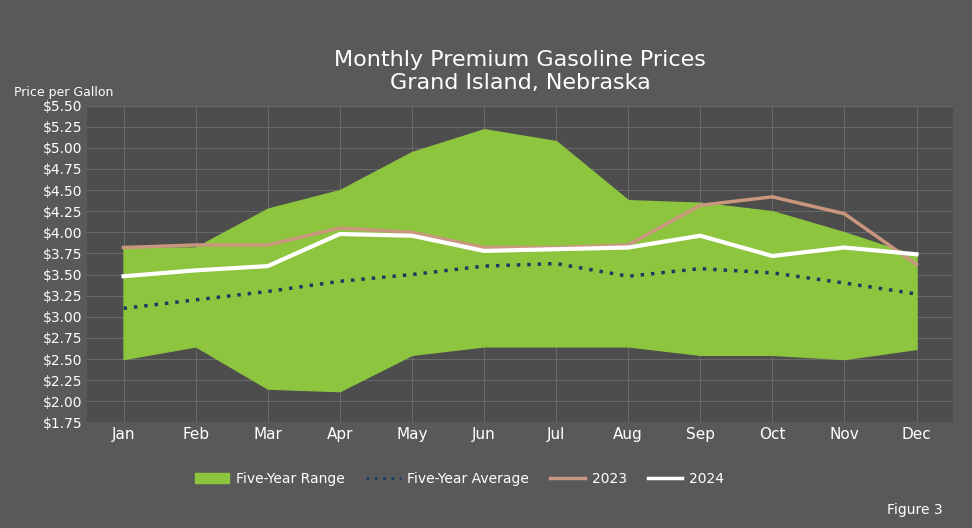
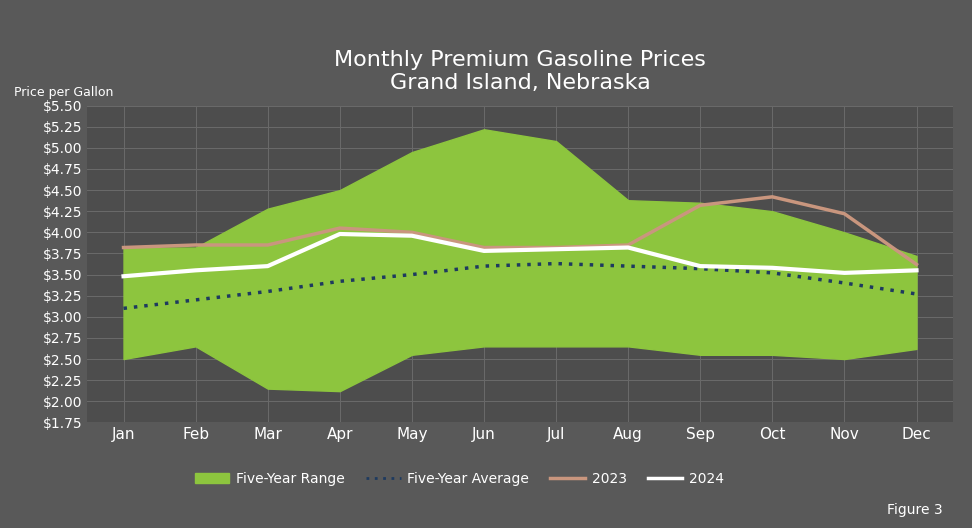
Five-Year Average/Aug: $3.48 -> $3.60
2024/Sep: $3.96 -> $3.60
2024/Oct: $3.72 -> $3.58
2024/Nov: $3.82 -> $3.52
2024/Dec: $3.74 -> $3.55
